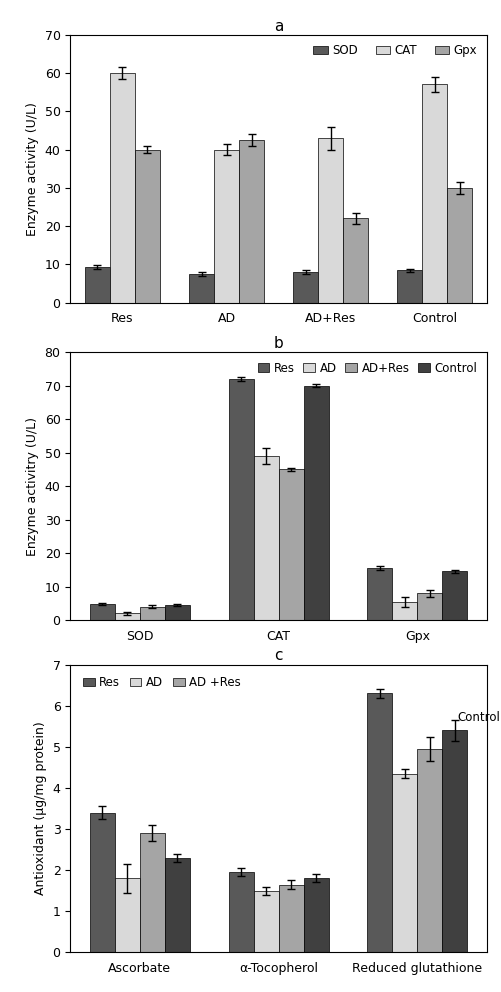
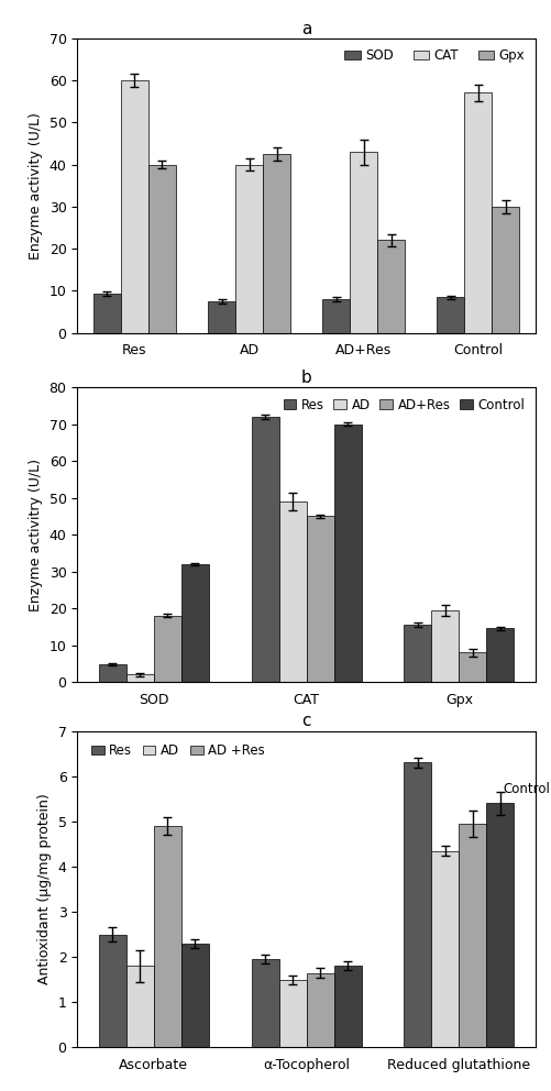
b/AD+Res/SOD: 4 -> 18
b/Control/SOD: 4.5 -> 32.0
b/AD/Gpx: 5.5 -> 19.5
c/Res/Ascorbate: 3.40 -> 2.50
c/AD +Res/Ascorbate: 2.90 -> 4.90
